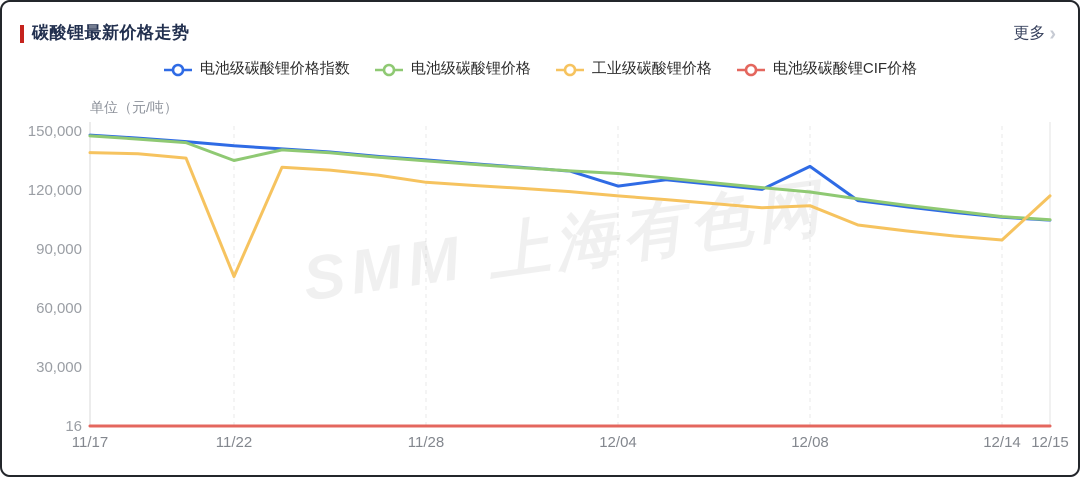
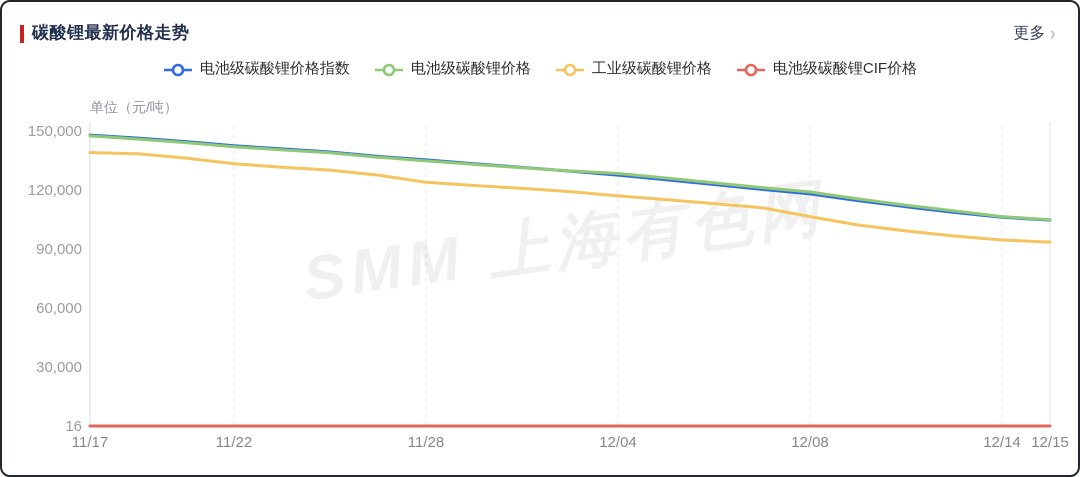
电池级碳酸锂价格/11/22: 135000 -> 142000
工业级碳酸锂价格/11/22: 76000 -> 133000
电池级碳酸锂价格指数/12/04: 122000 -> 128000
电池级碳酸锂价格指数/12/08: 132000 -> 118000
工业级碳酸锂价格/12/08: 112000 -> 106000
工业级碳酸锂价格/12/15: 117000 -> 94000
